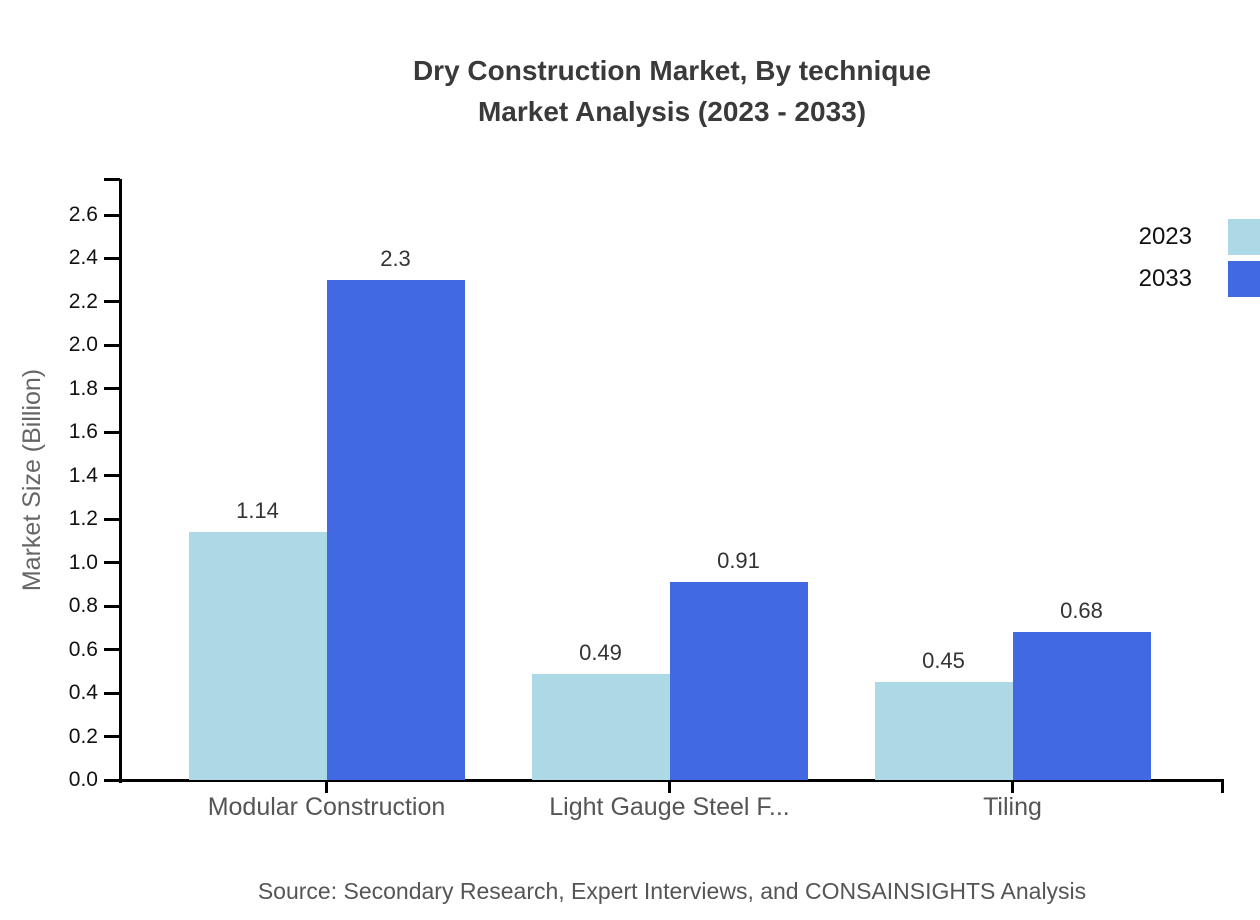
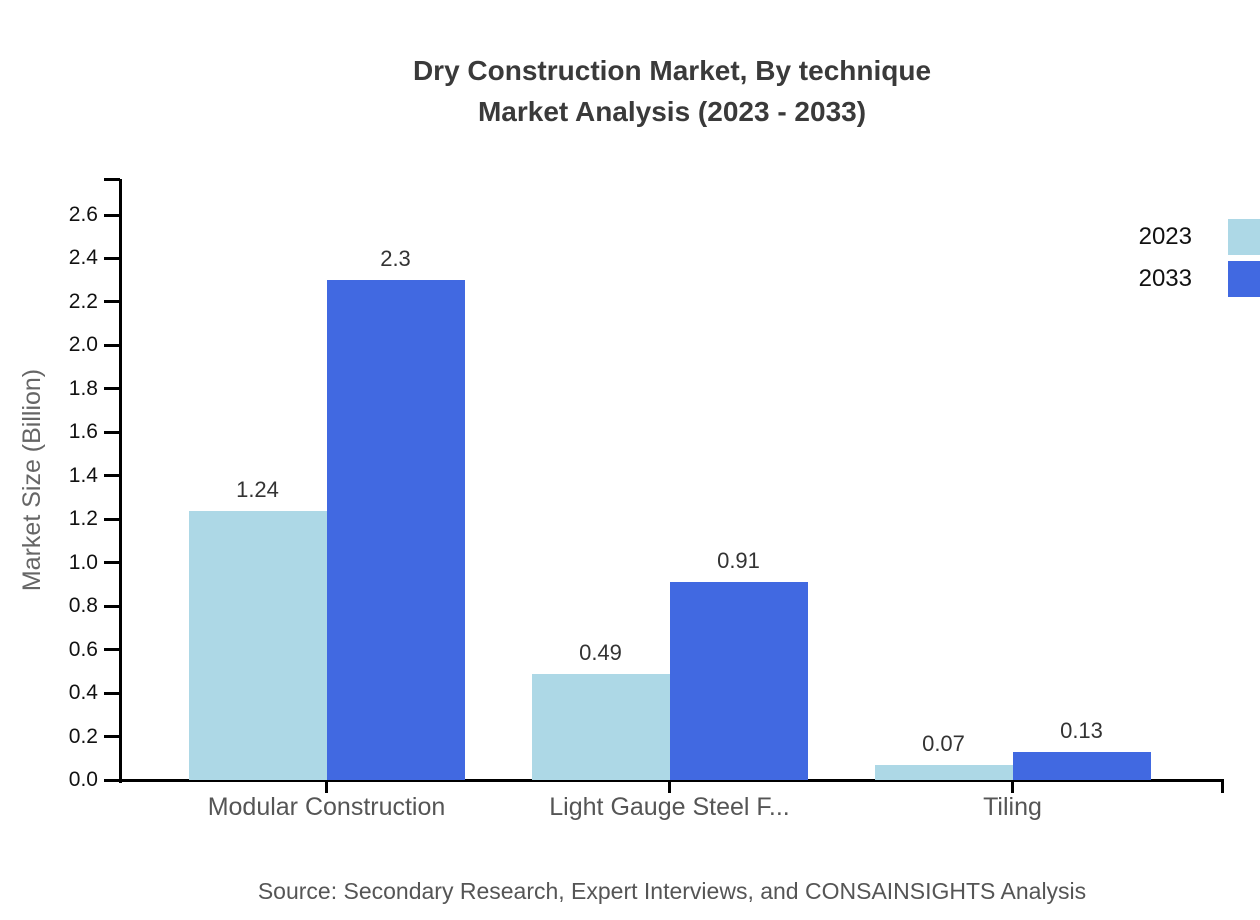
2023/Modular Construction: 1.14 -> 1.24
2023/Tiling: 0.45 -> 0.07
2033/Tiling: 0.68 -> 0.13
